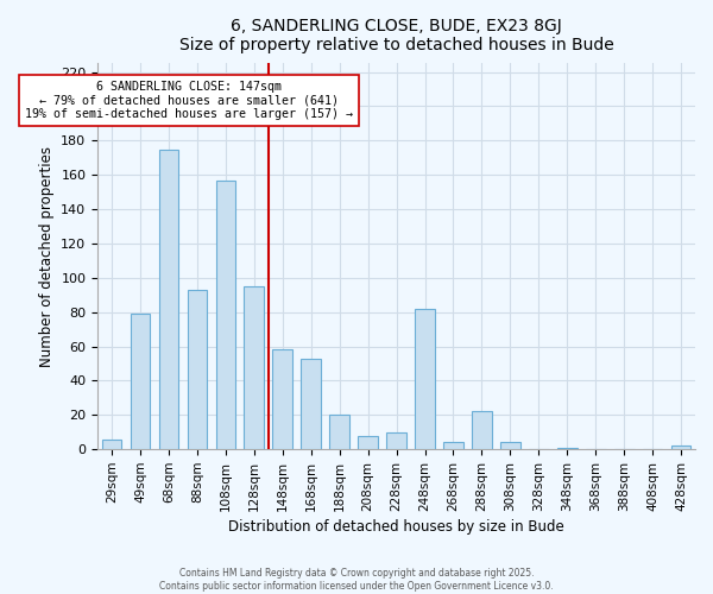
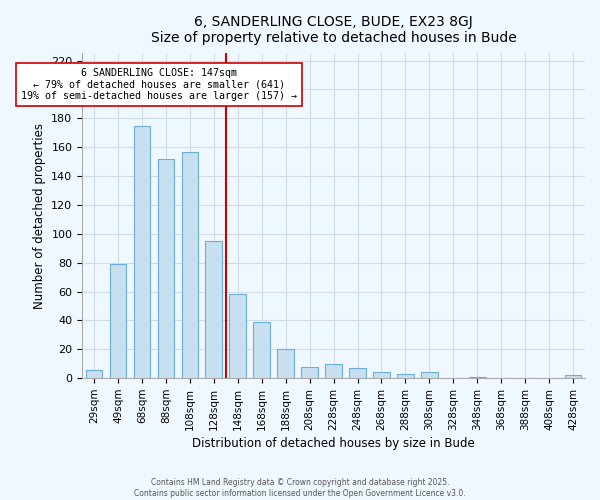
88sqm: 93 -> 152
168sqm: 53 -> 39
248sqm: 82 -> 7
288sqm: 22 -> 3
